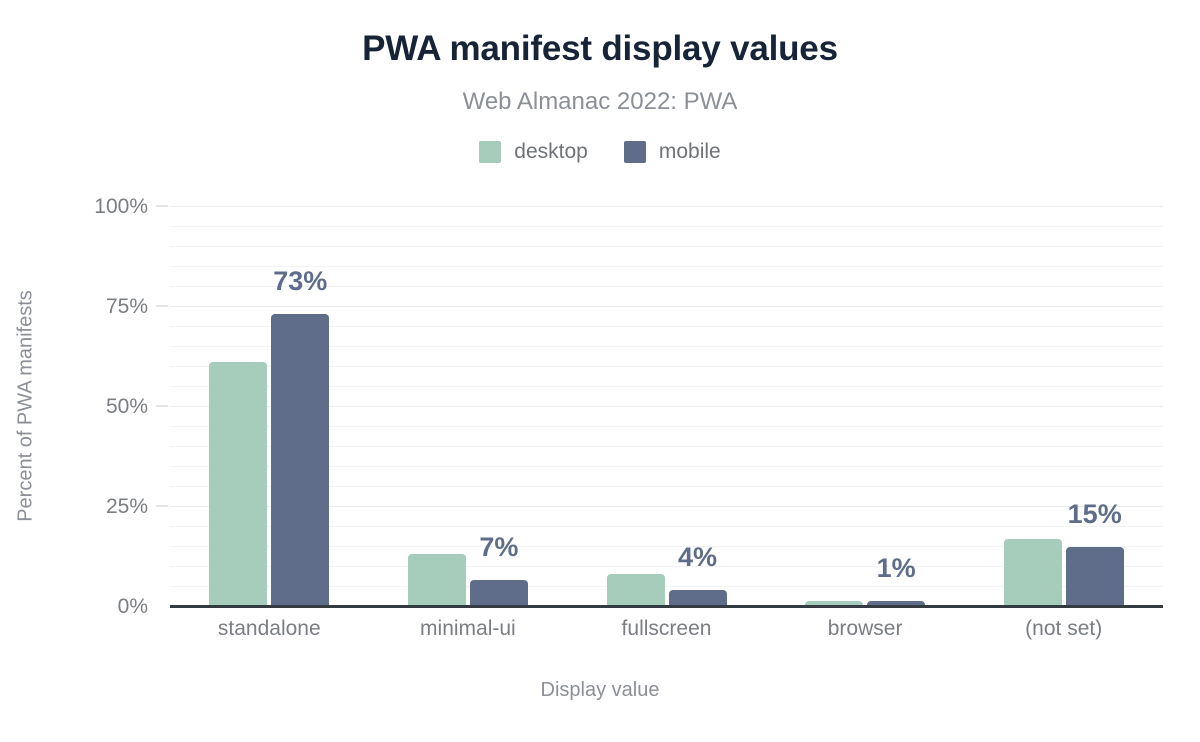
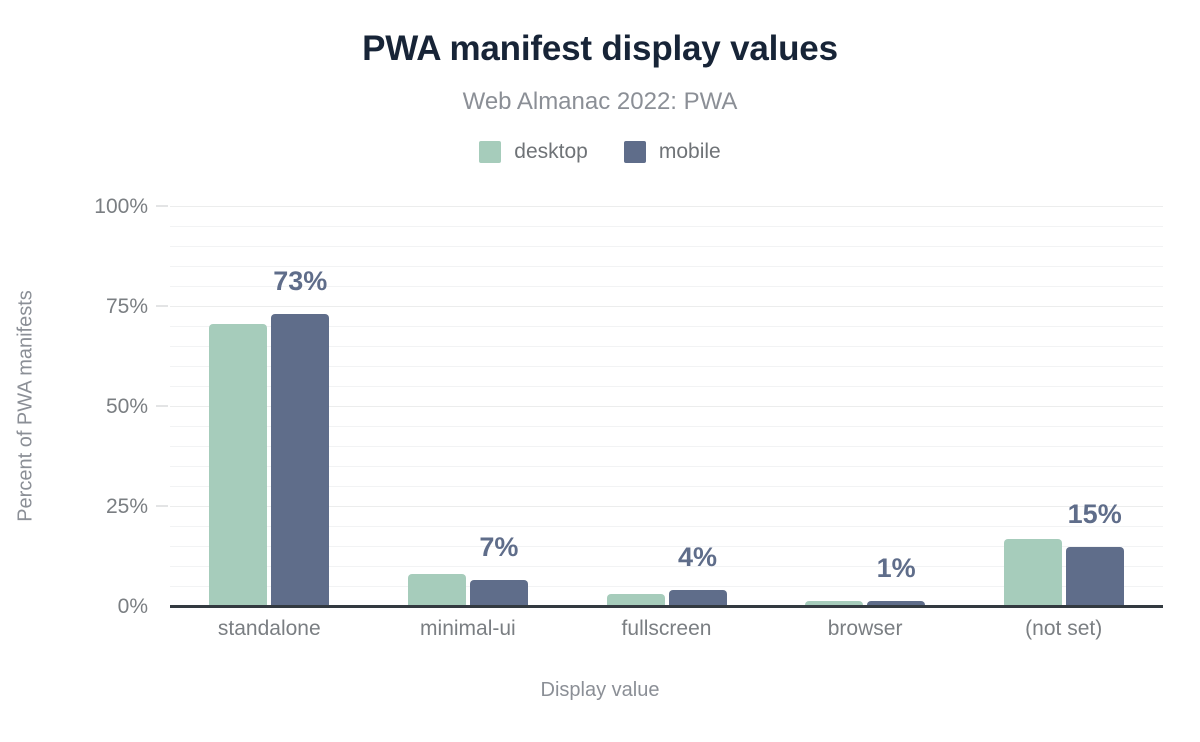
desktop/standalone: 61% -> 70%
desktop/minimal-ui: 13% -> 8%
desktop/fullscreen: 8% -> 3%
